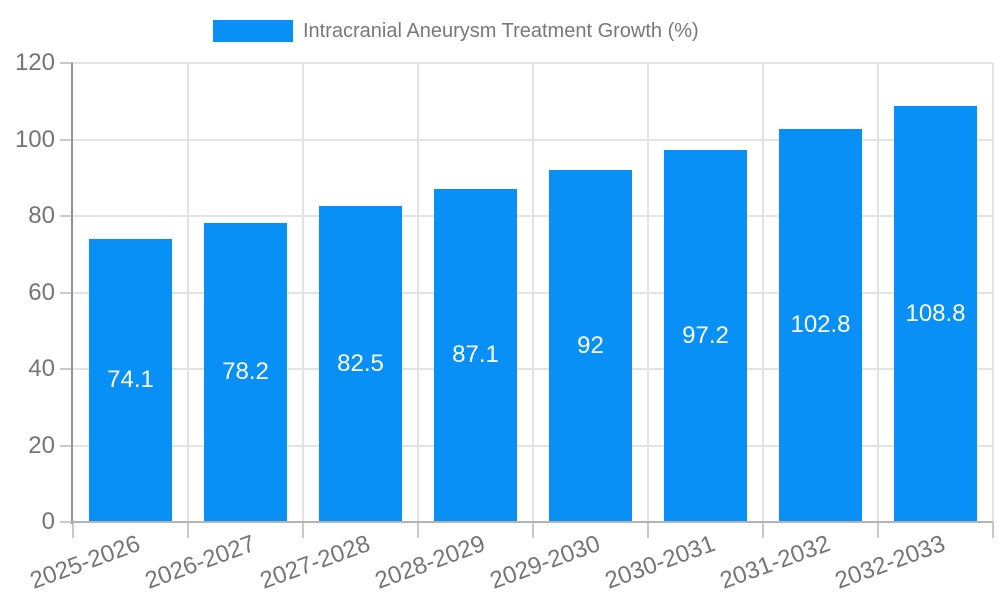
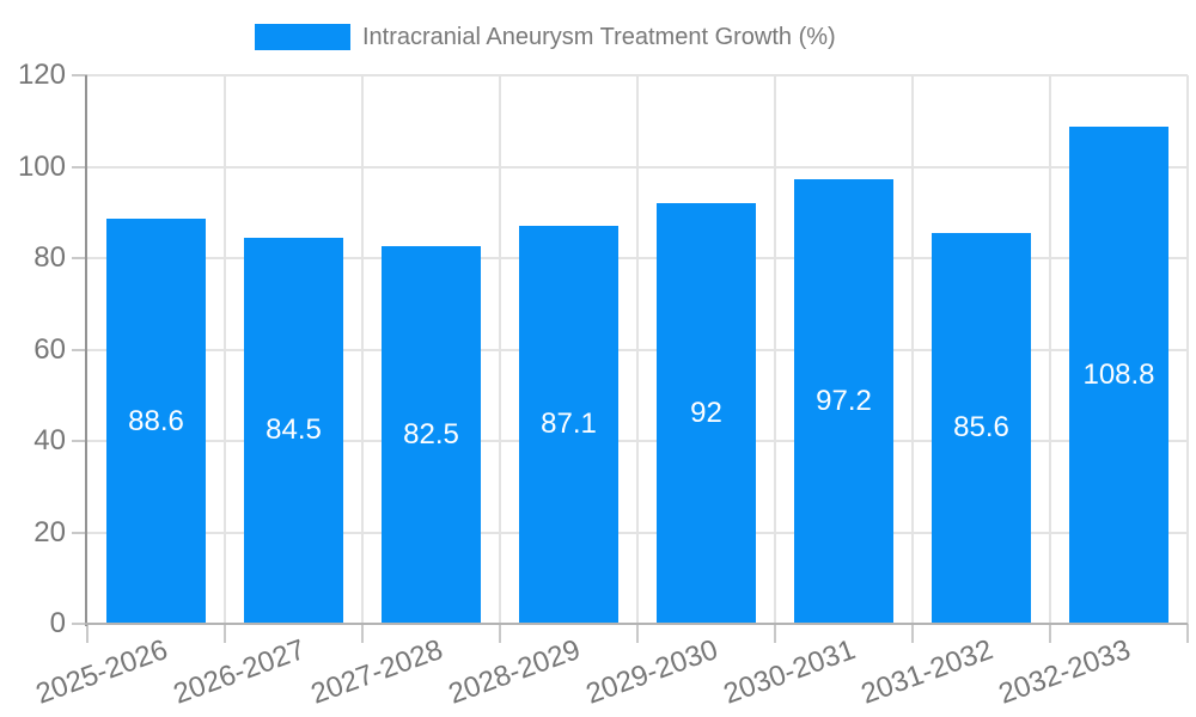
2025-2026: 74.1 -> 88.6
2026-2027: 78.2 -> 84.5
2031-2032: 102.8 -> 85.6
